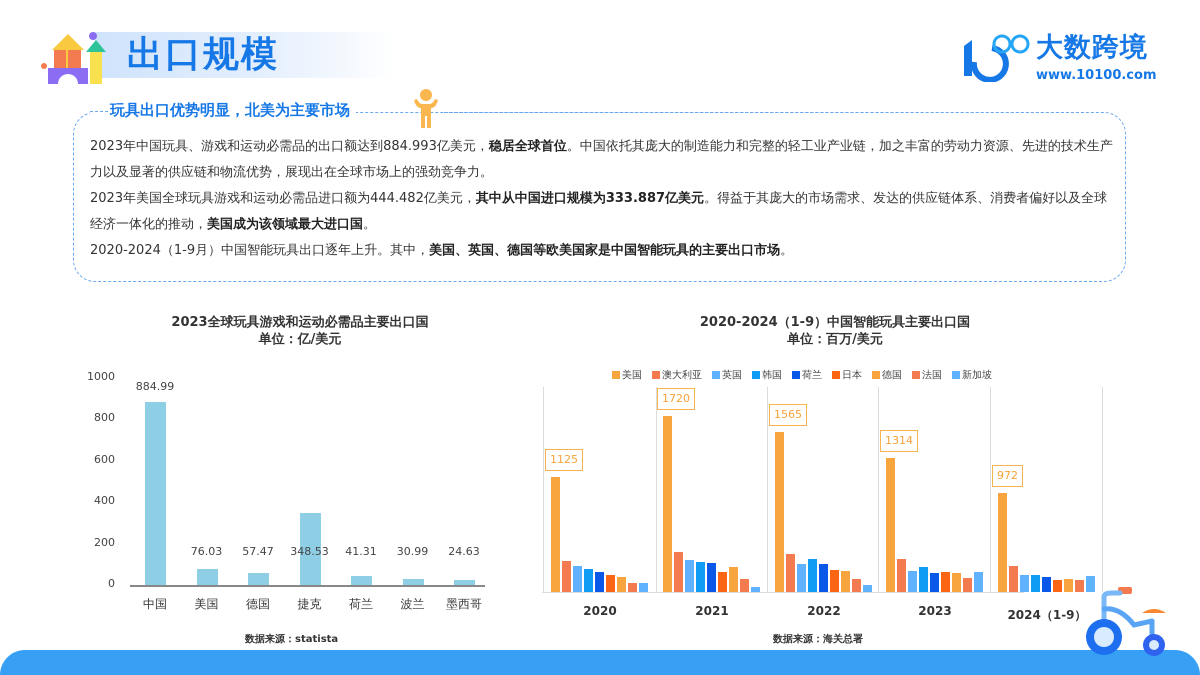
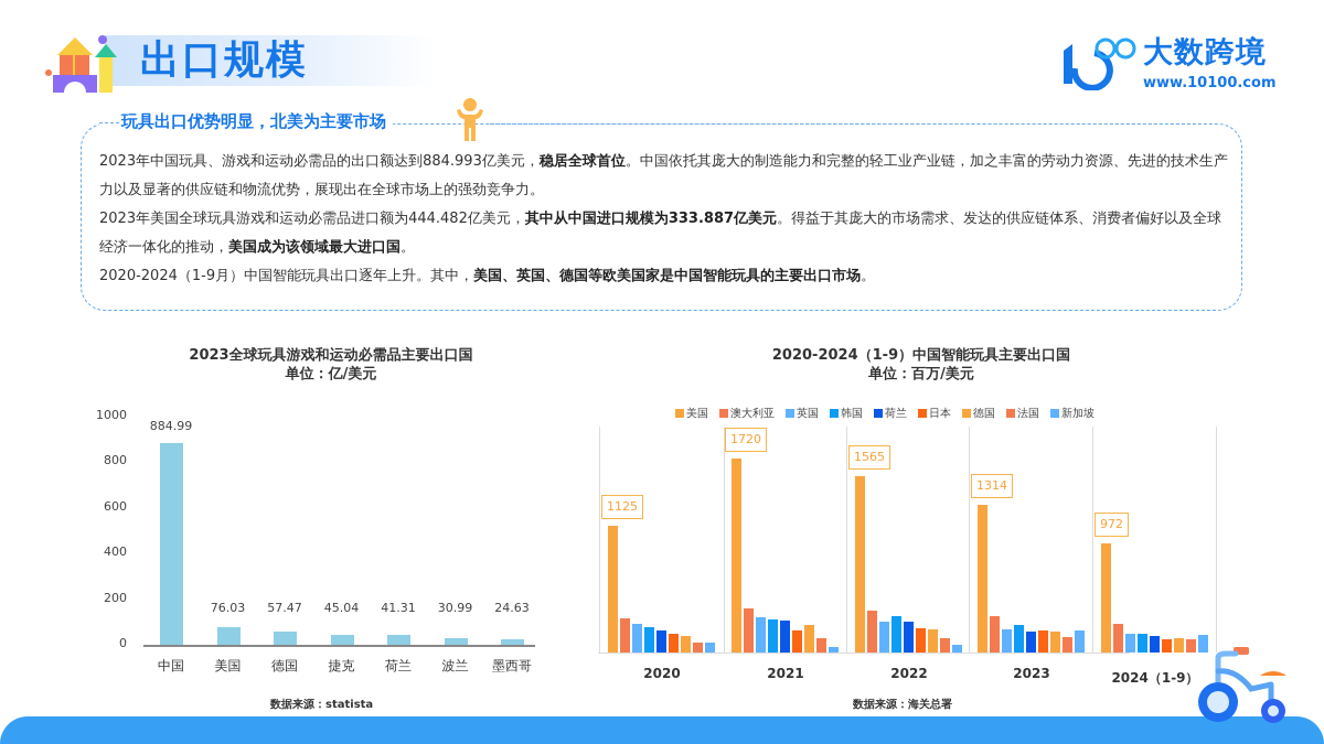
2023全球玩具游戏和运动必需品主要出口国/捷克: 348.53 -> 45.04
